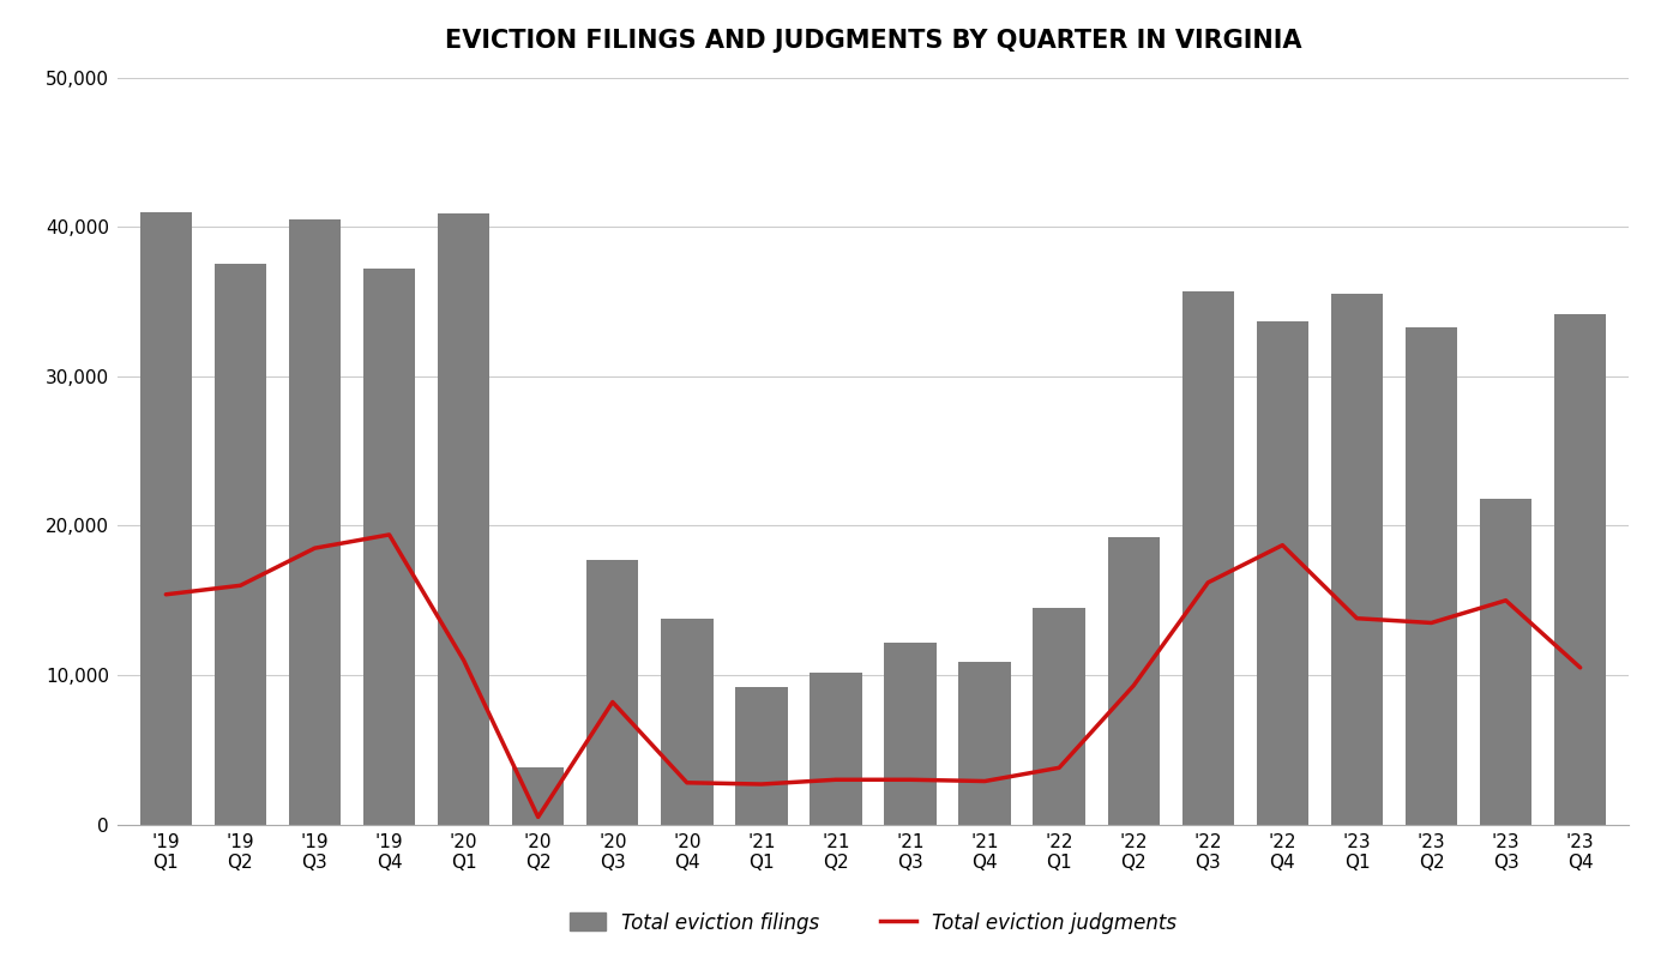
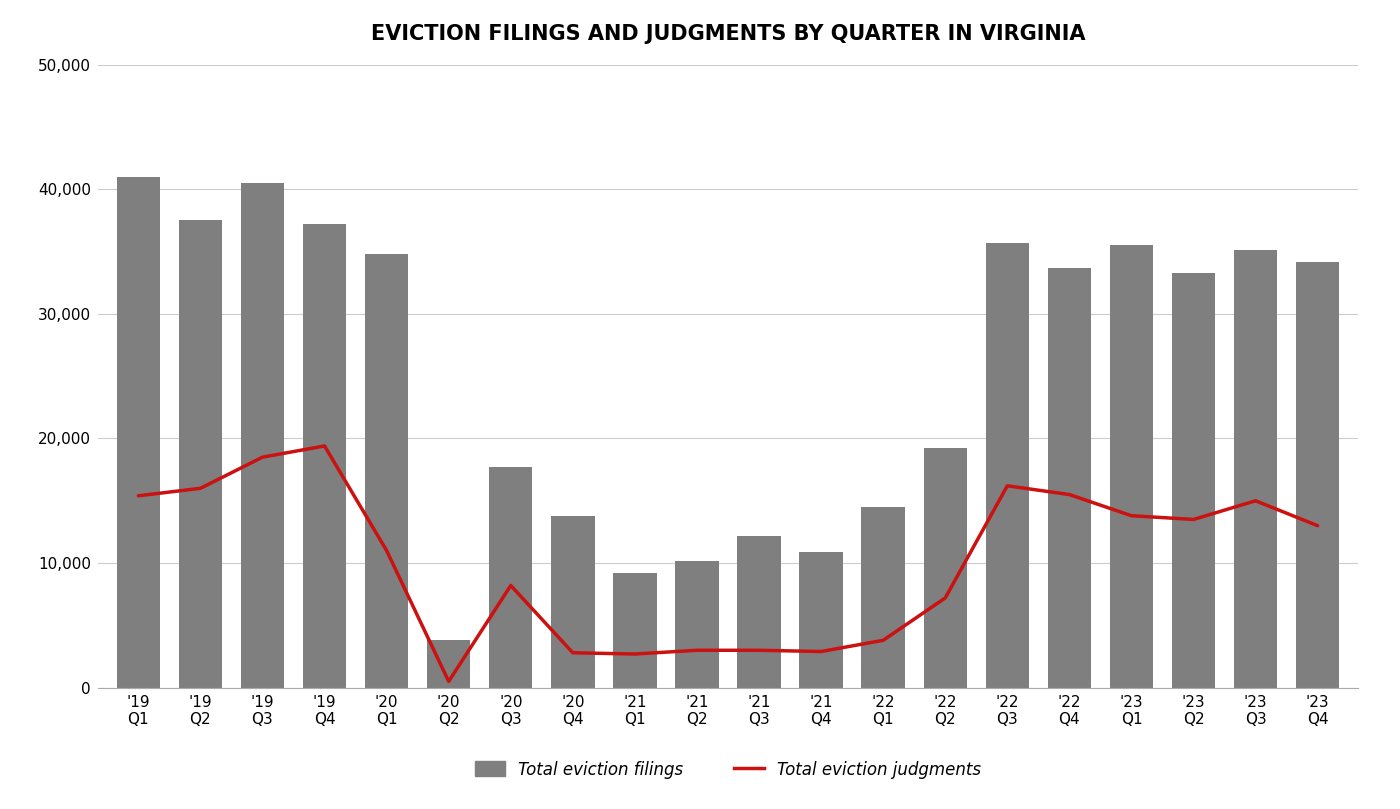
Total eviction filings/'20 Q1: 40,900 -> 34,800
Total eviction judgments/'22 Q2: 9,300 -> 7,200
Total eviction judgments/'22 Q4: 18,700 -> 15,500
Total eviction filings/'23 Q3: 21,800 -> 35,100
Total eviction judgments/'23 Q4: 10,500 -> 13,000
